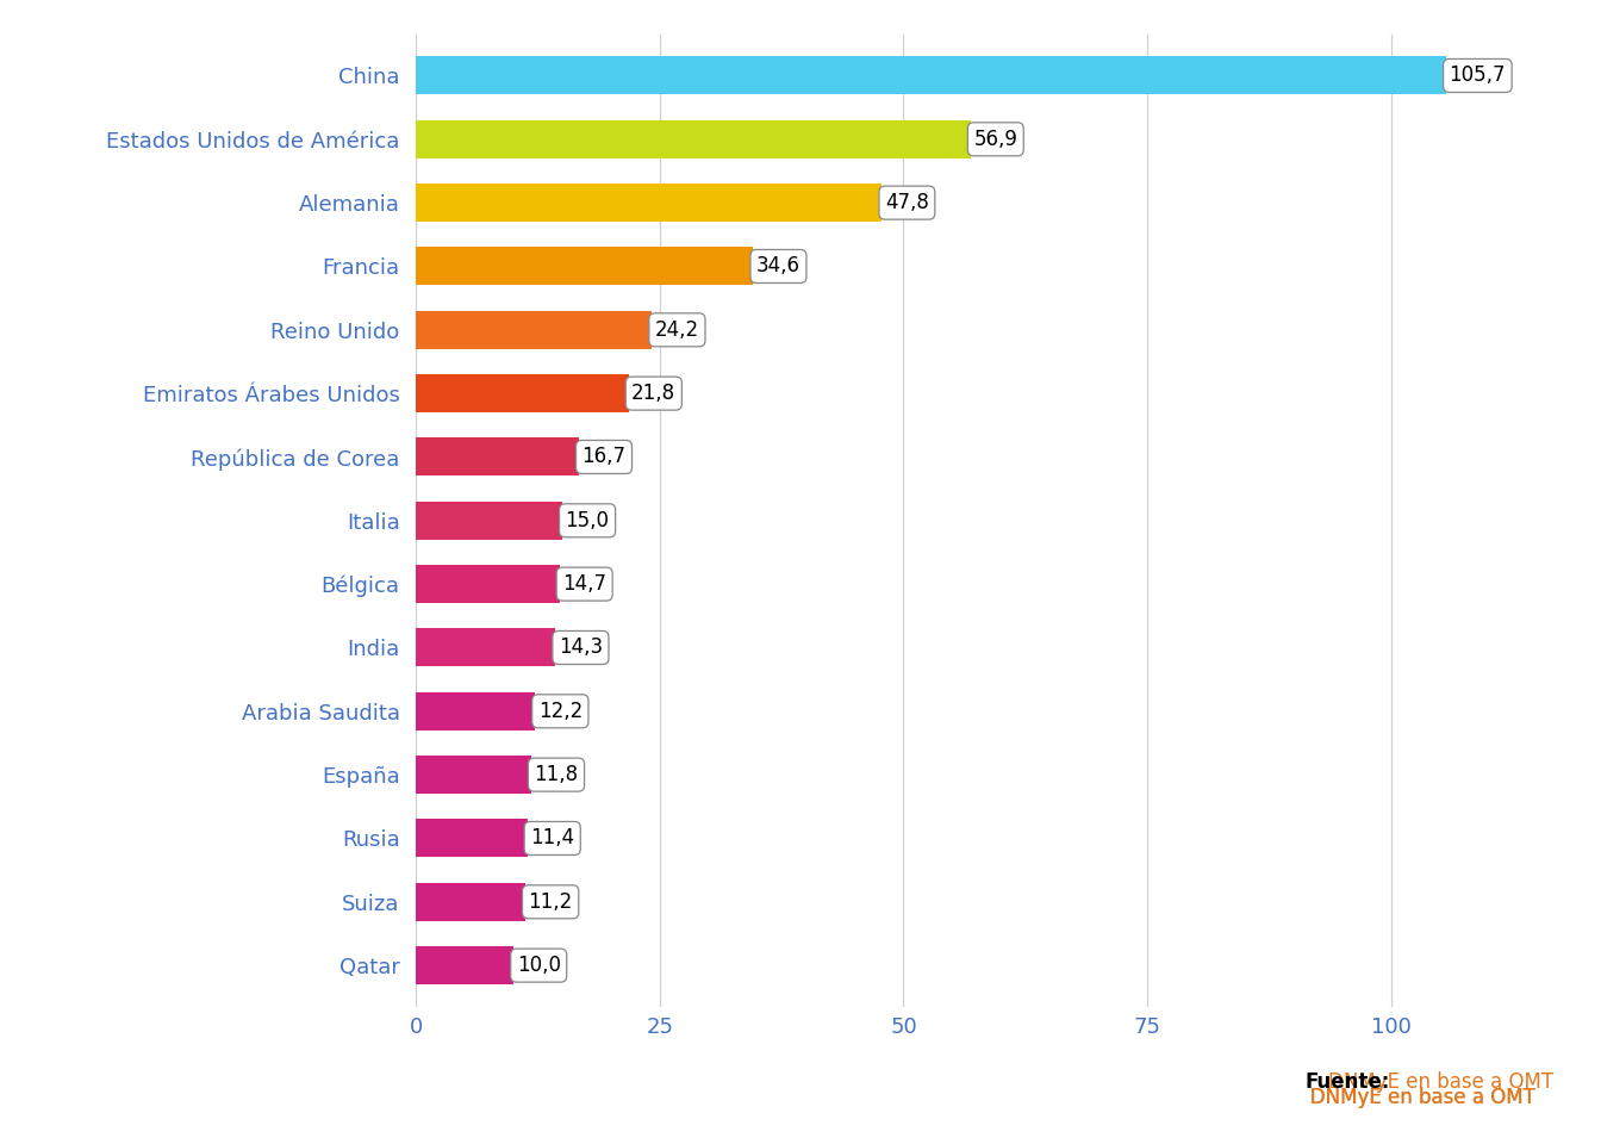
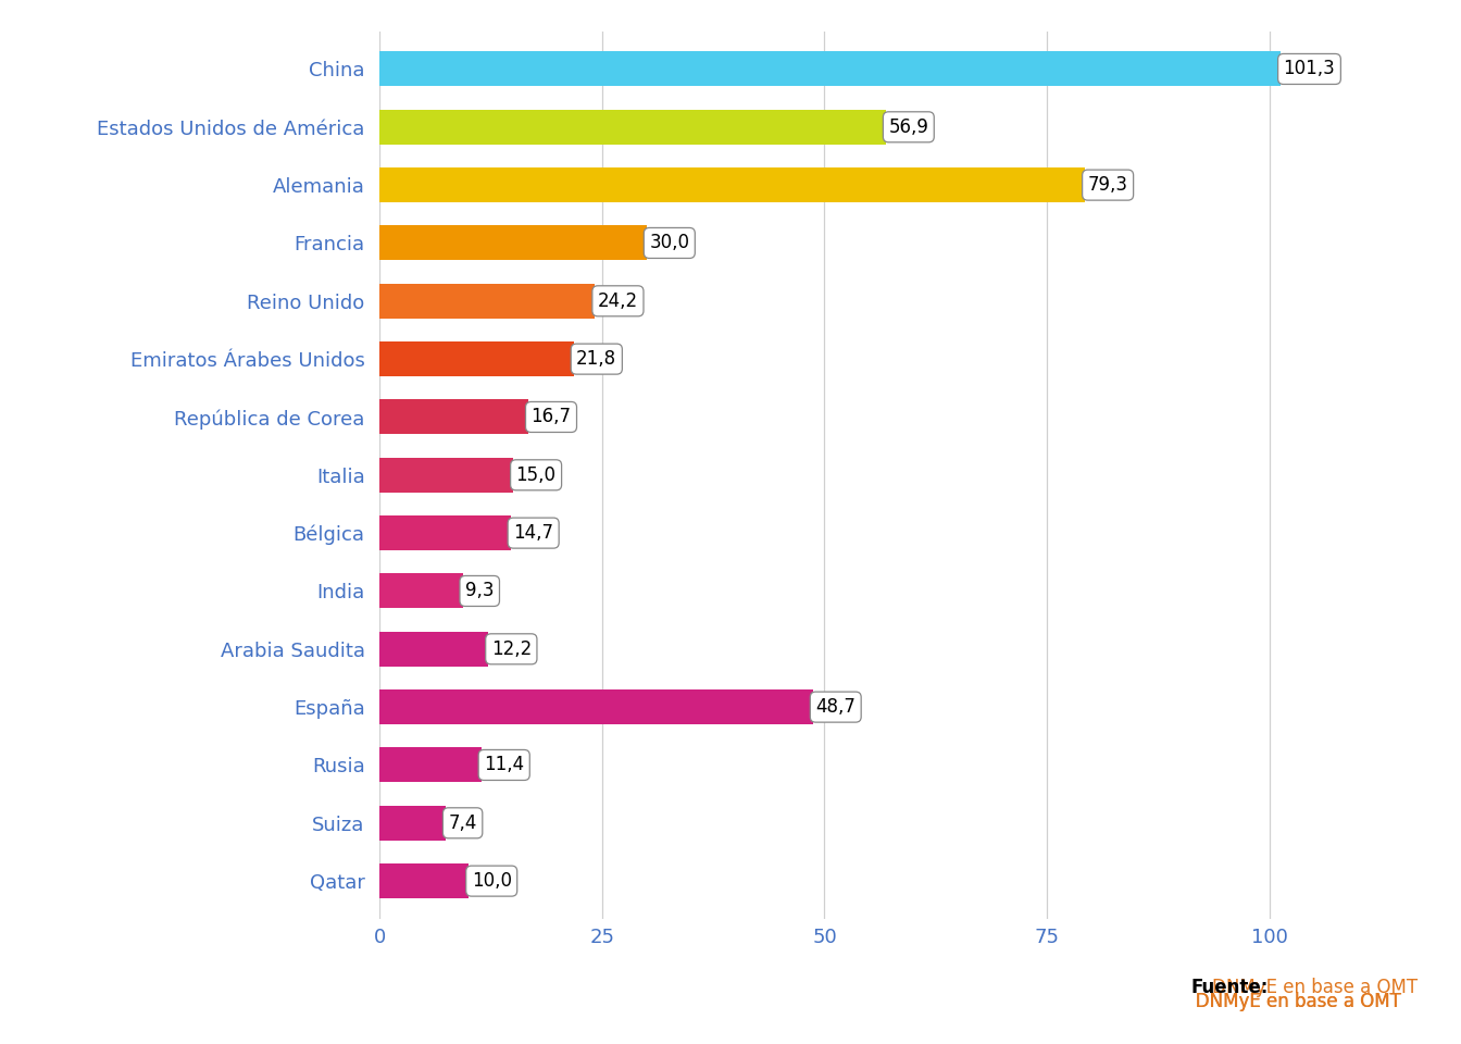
China: 105,7 -> 101,3
Alemania: 47,8 -> 79,3
Francia: 34,6 -> 30,0
India: 14,3 -> 9,3
España: 11,8 -> 48,7
Suiza: 11,2 -> 7,4
